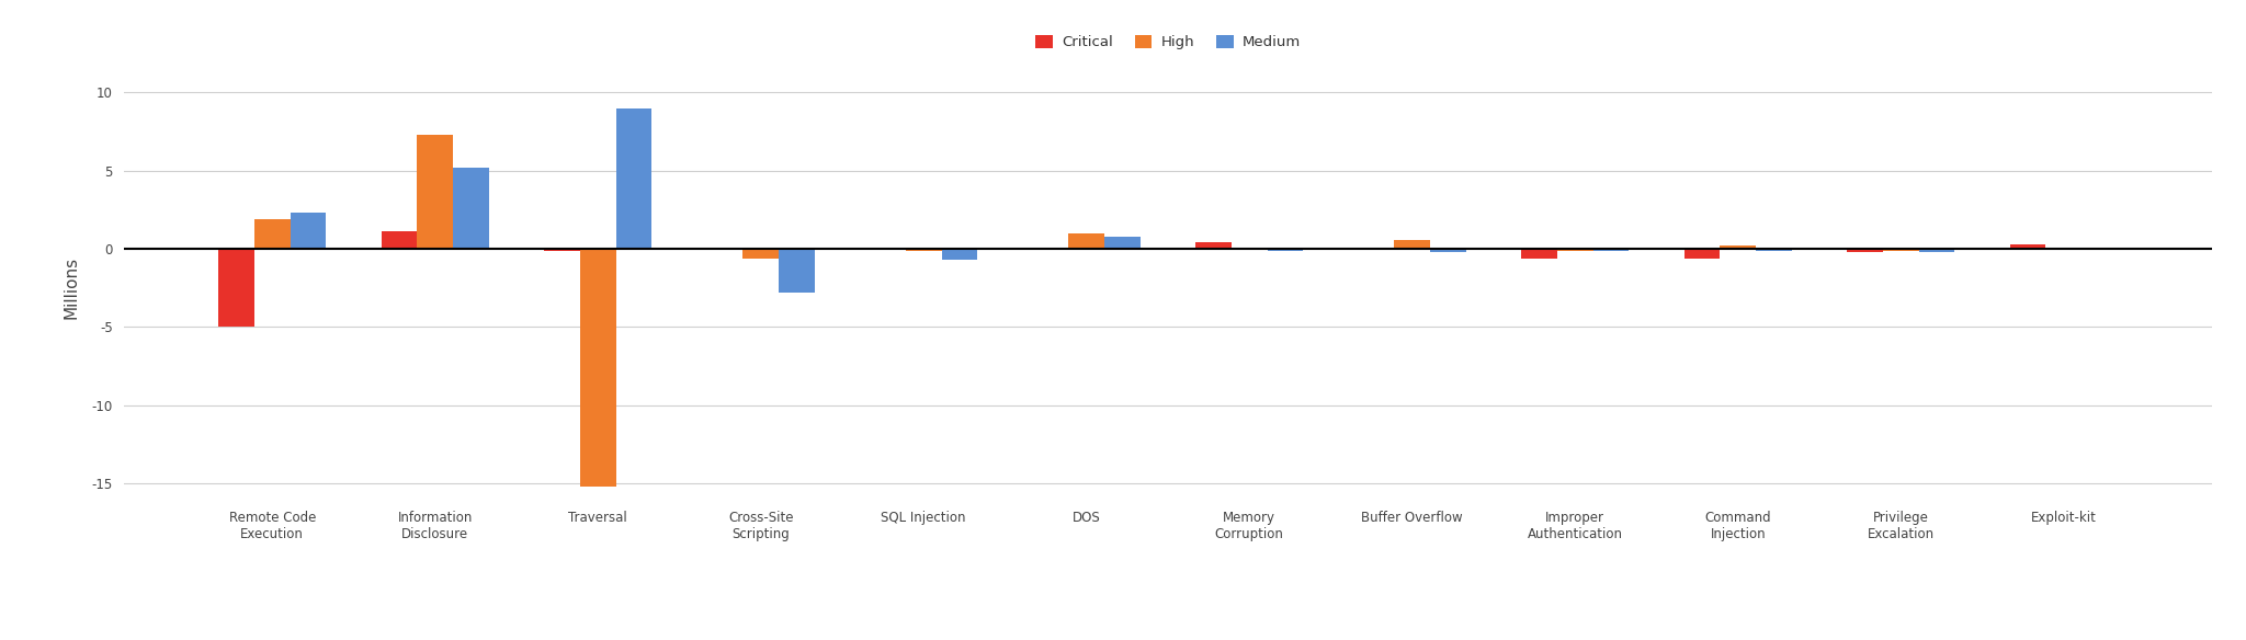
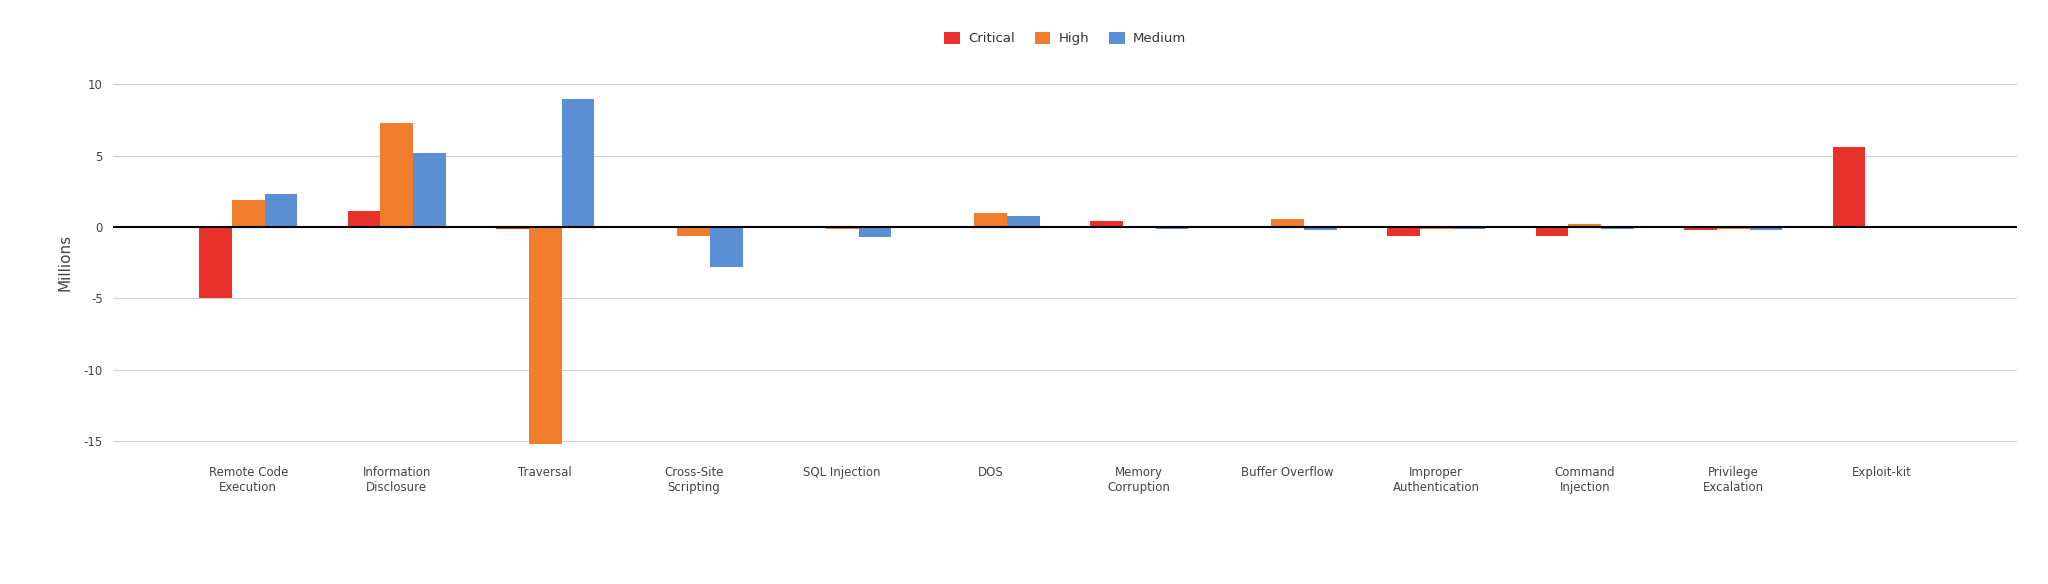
Critical/Exploit-kit: 0.3 -> 5.6
